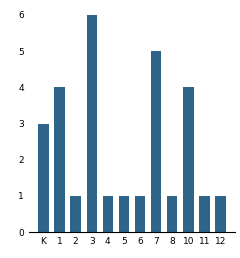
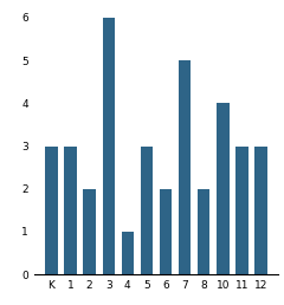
1: 4 -> 3
2: 1 -> 2
5: 1 -> 3
6: 1 -> 2
8: 1 -> 2
11: 1 -> 3
12: 1 -> 3
